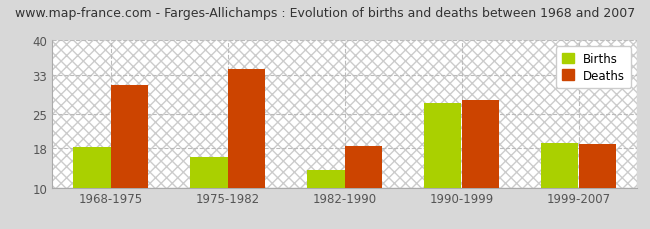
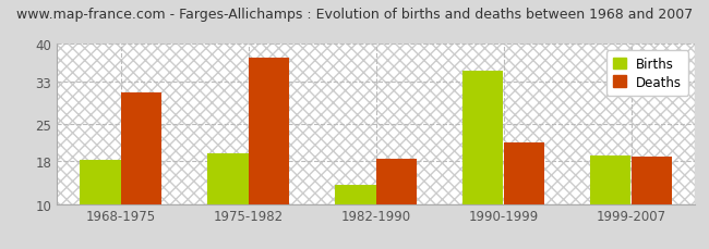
Births/1975-1982: 16.2 -> 19.5
Deaths/1975-1982: 34.2 -> 37.5
Births/1990-1999: 27.2 -> 35.0
Deaths/1990-1999: 27.8 -> 21.5
